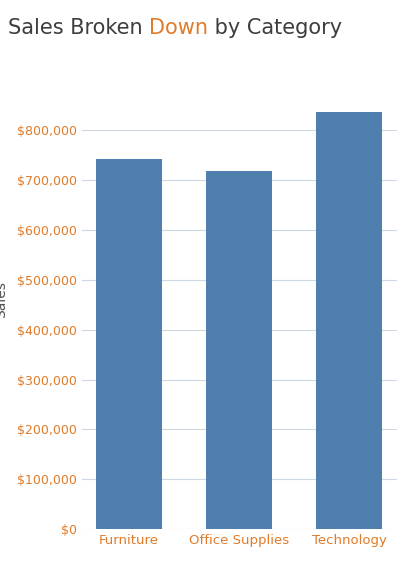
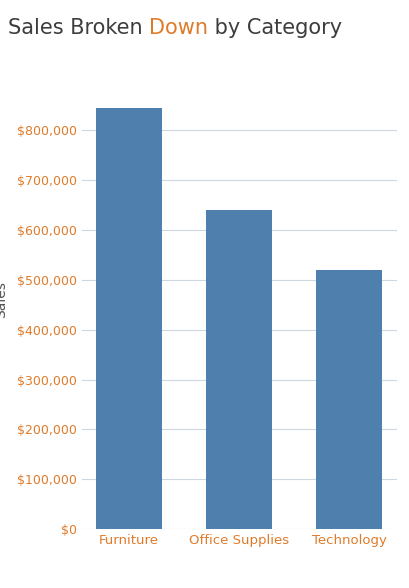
Furniture: $742,000 -> $845,000
Office Supplies: $719,000 -> $640,000
Technology: $836,000 -> $520,000
